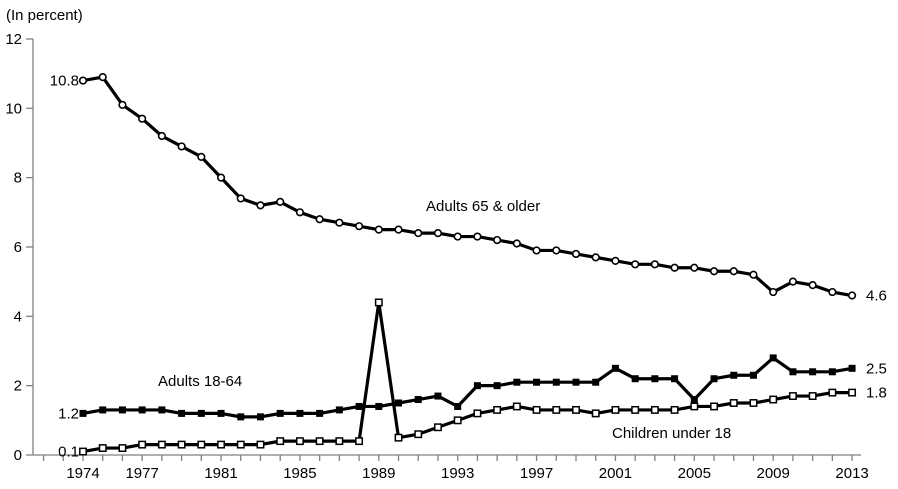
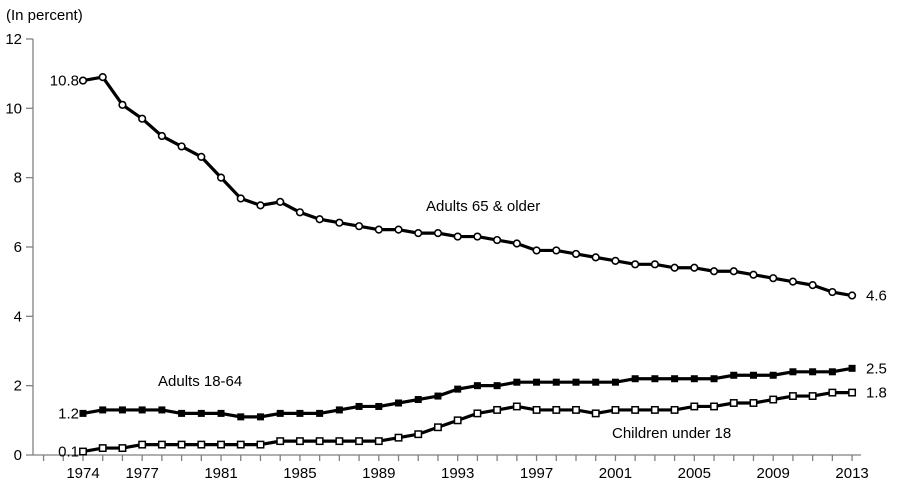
Children under 18/1989: 4.4 -> 0.4
Adults 18-64/1993: 1.4 -> 1.9
Adults 18-64/2001: 2.5 -> 2.1
Adults 18-64/2005: 1.6 -> 2.2
Adults 65 & older/2009: 4.7 -> 5.1
Adults 18-64/2009: 2.8 -> 2.3
